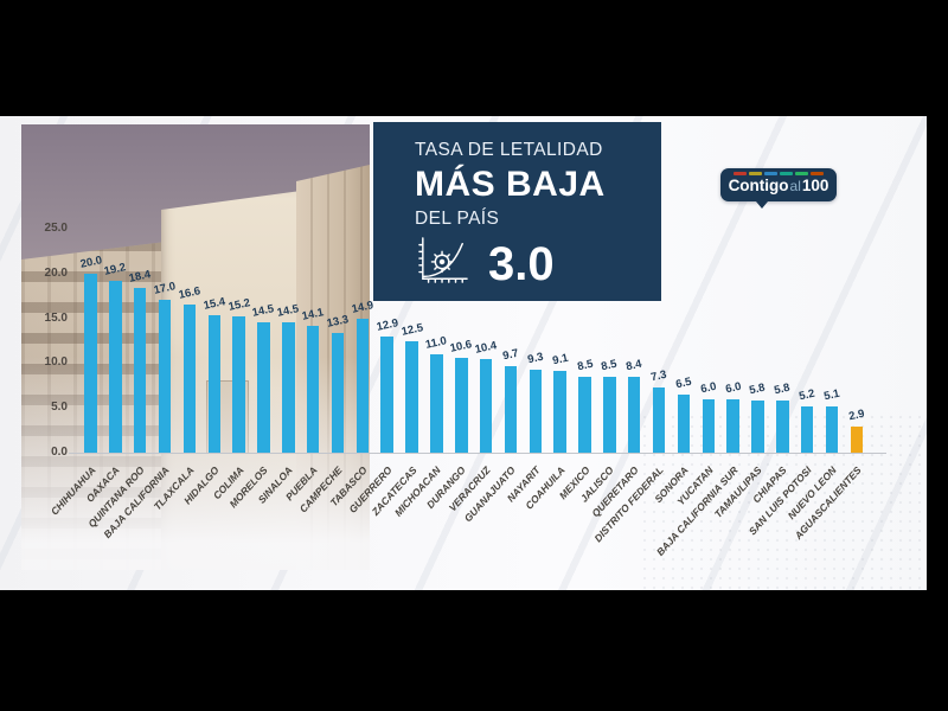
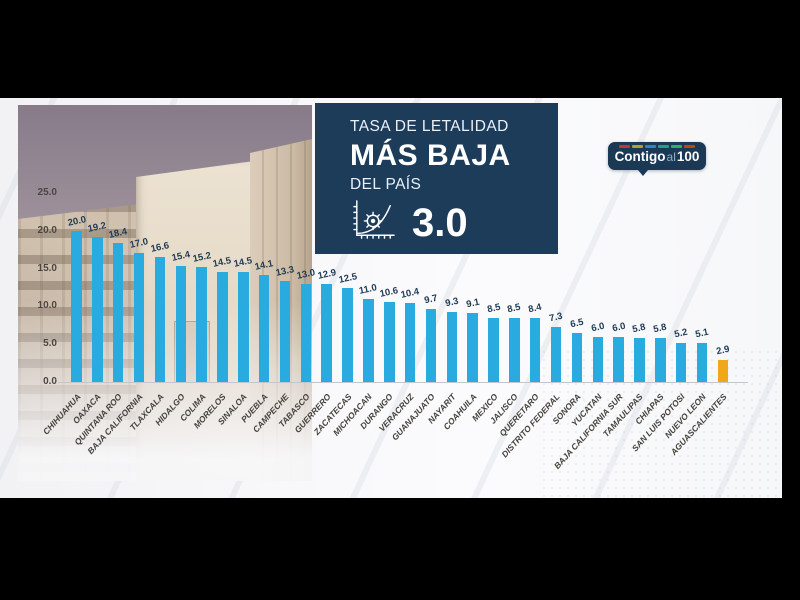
TABASCO: 14.9 -> 13.0
